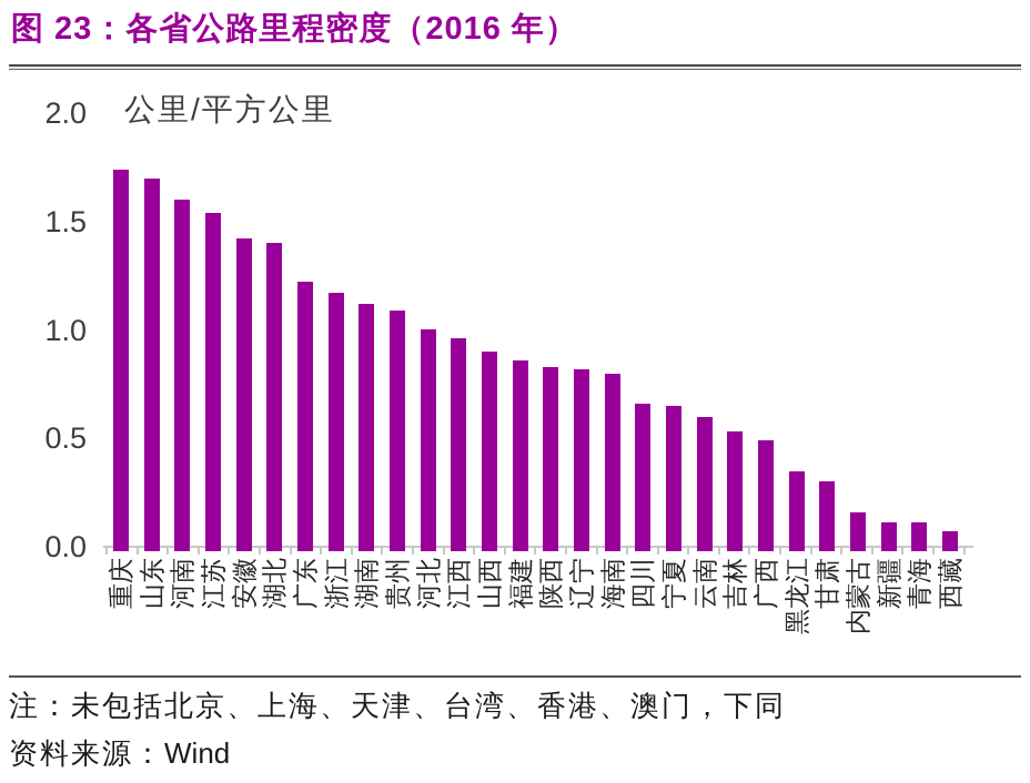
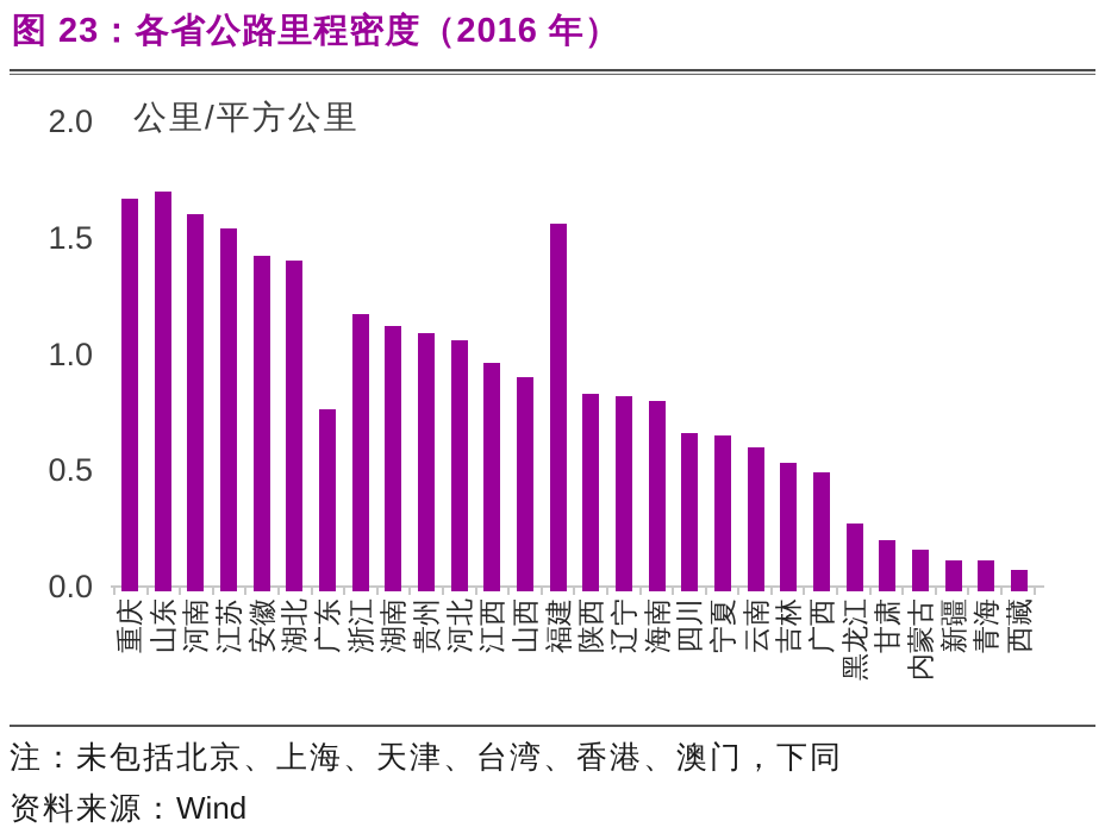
重庆: 1.74 -> 1.67
广东: 1.22 -> 0.76
河北: 1.00 -> 1.06
福建: 0.86 -> 1.56
黑龙江: 0.35 -> 0.27
甘肃: 0.30 -> 0.20
